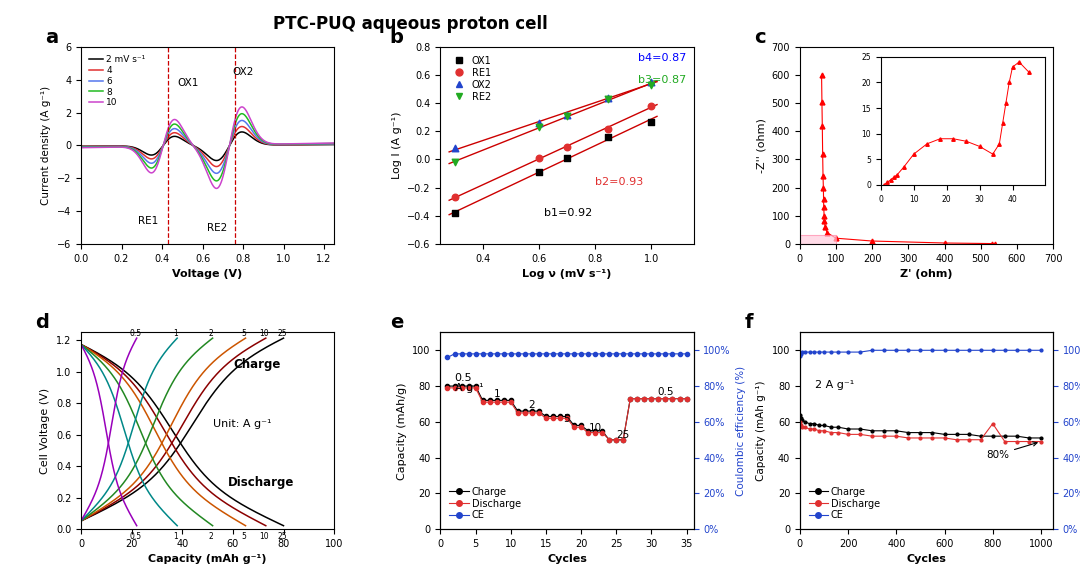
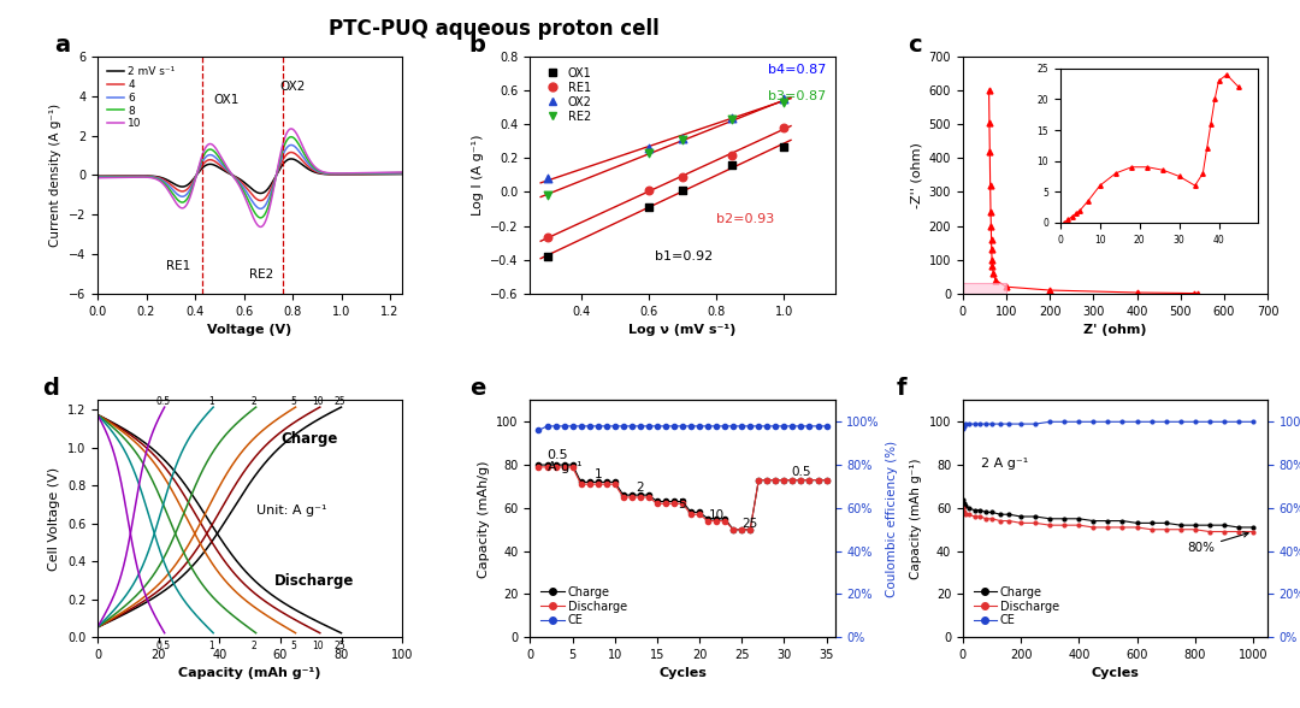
Discharge/800: 59 -> 50
